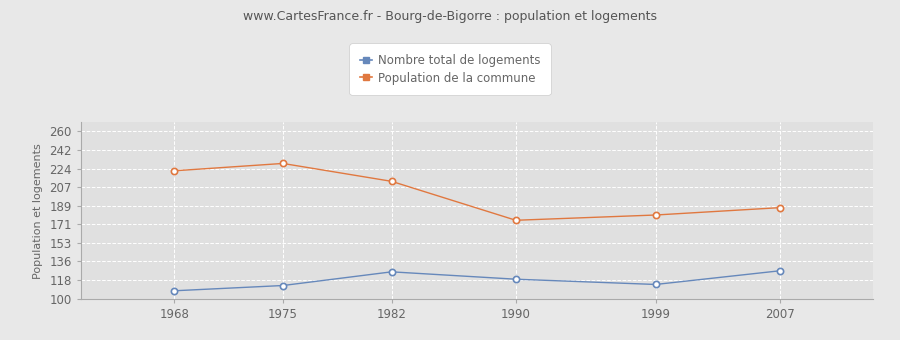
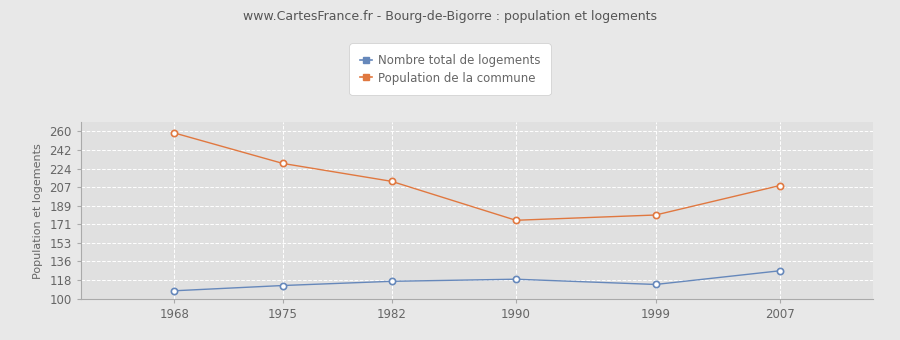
Population de la commune/1968: 222 -> 258
Nombre total de logements/1982: 126 -> 117
Population de la commune/2007: 187 -> 208
